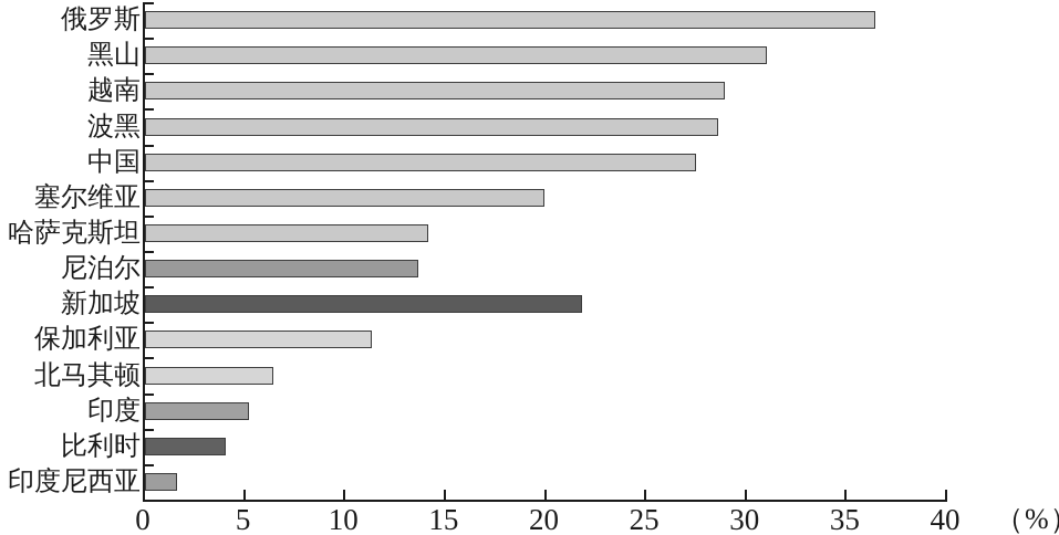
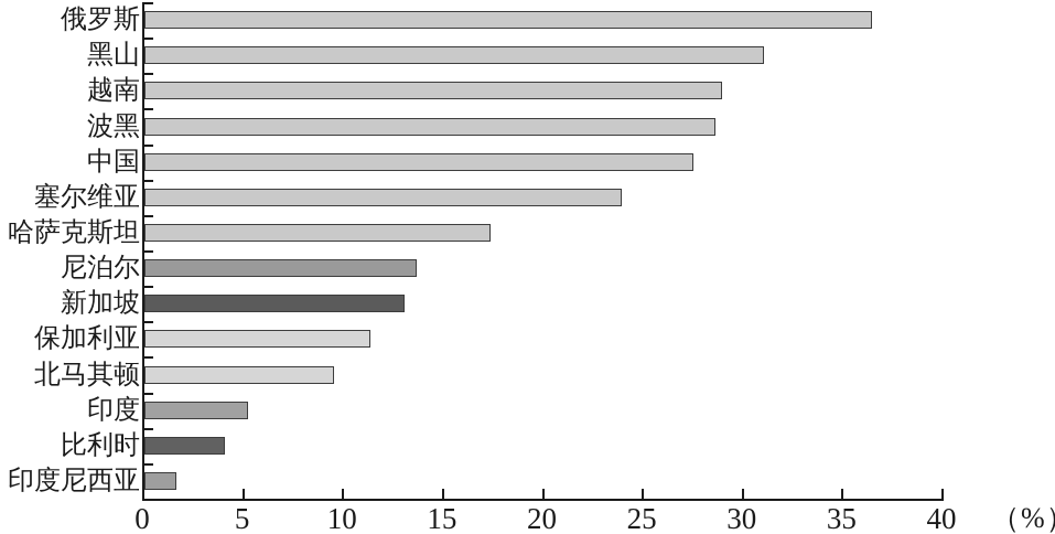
塞尔维亚: 19.9 -> 23.9
哈萨克斯坦: 14.1 -> 17.3
新加坡: 21.8 -> 13.0
北马其顿: 6.4 -> 9.5
